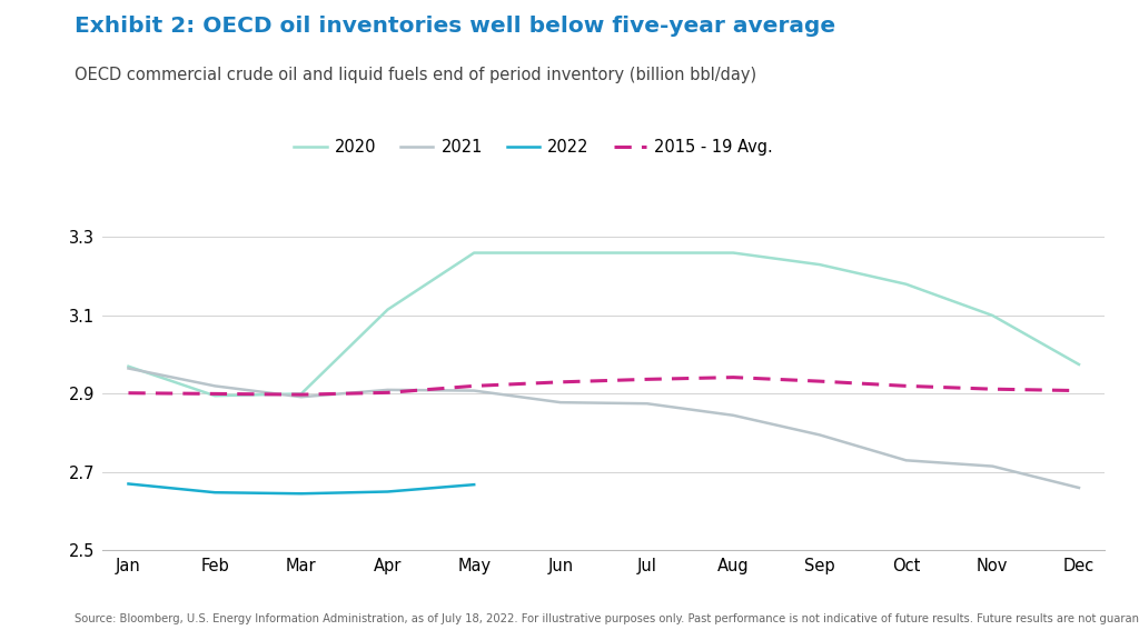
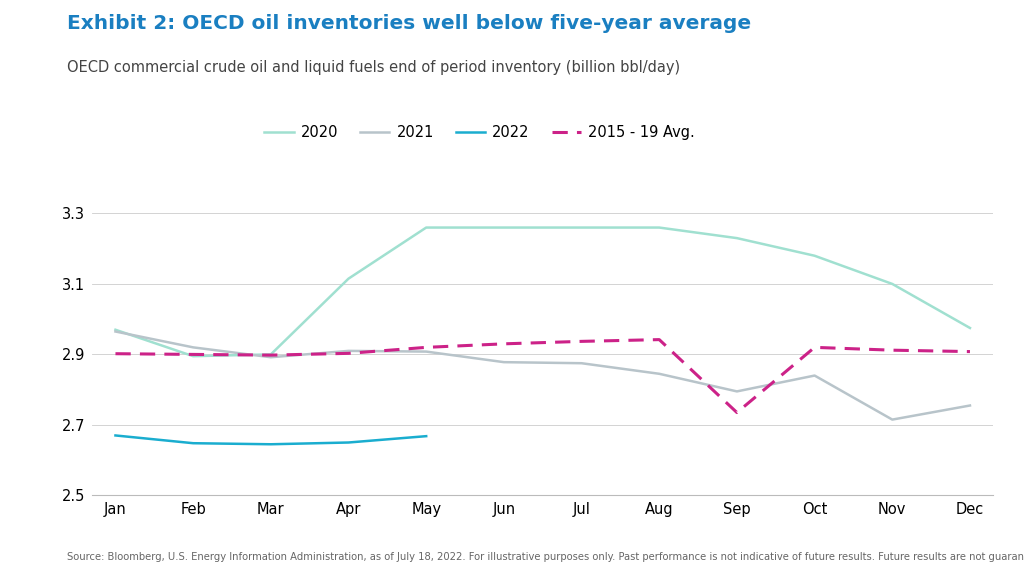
2015 - 19 Avg./Sep: 2.932 -> 2.735
2021/Oct: 2.730 -> 2.840
2021/Dec: 2.660 -> 2.755
